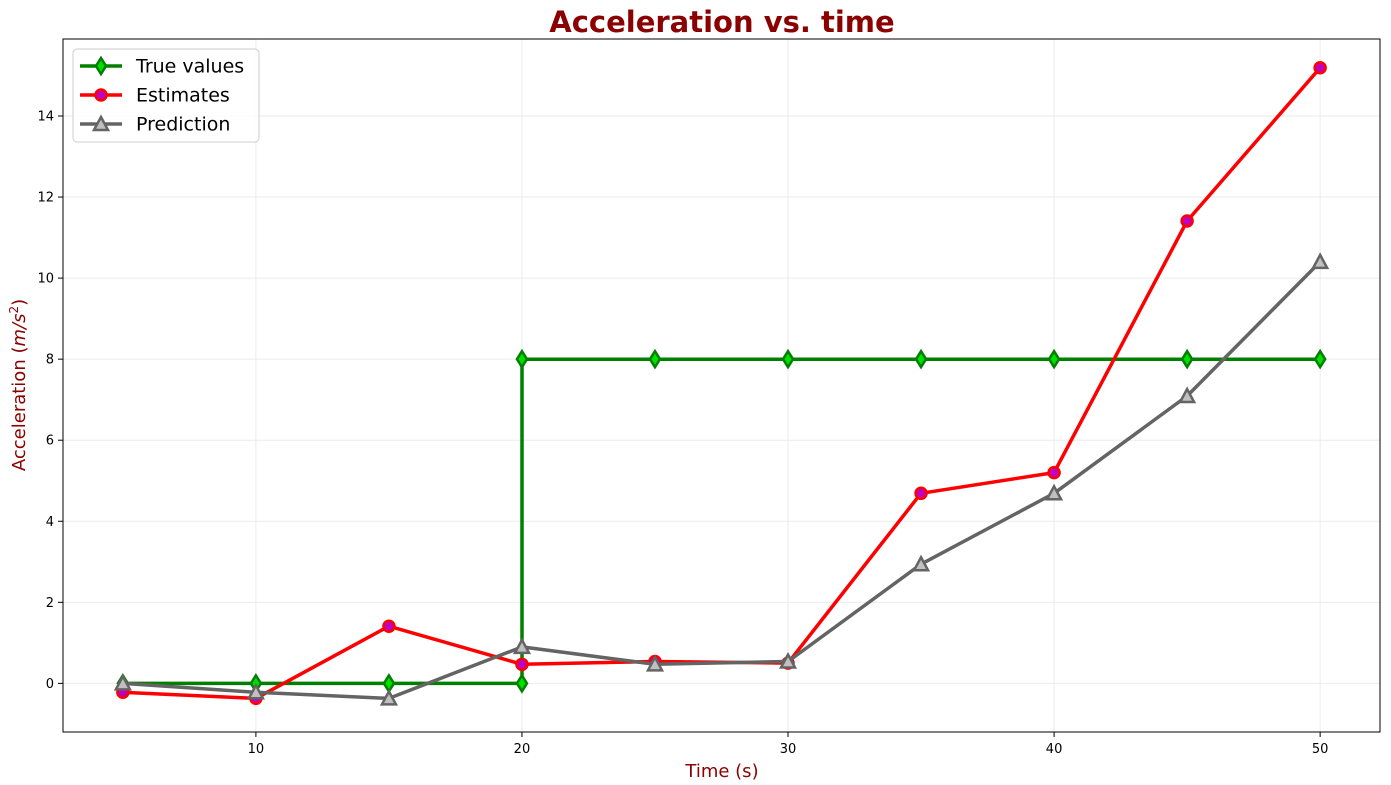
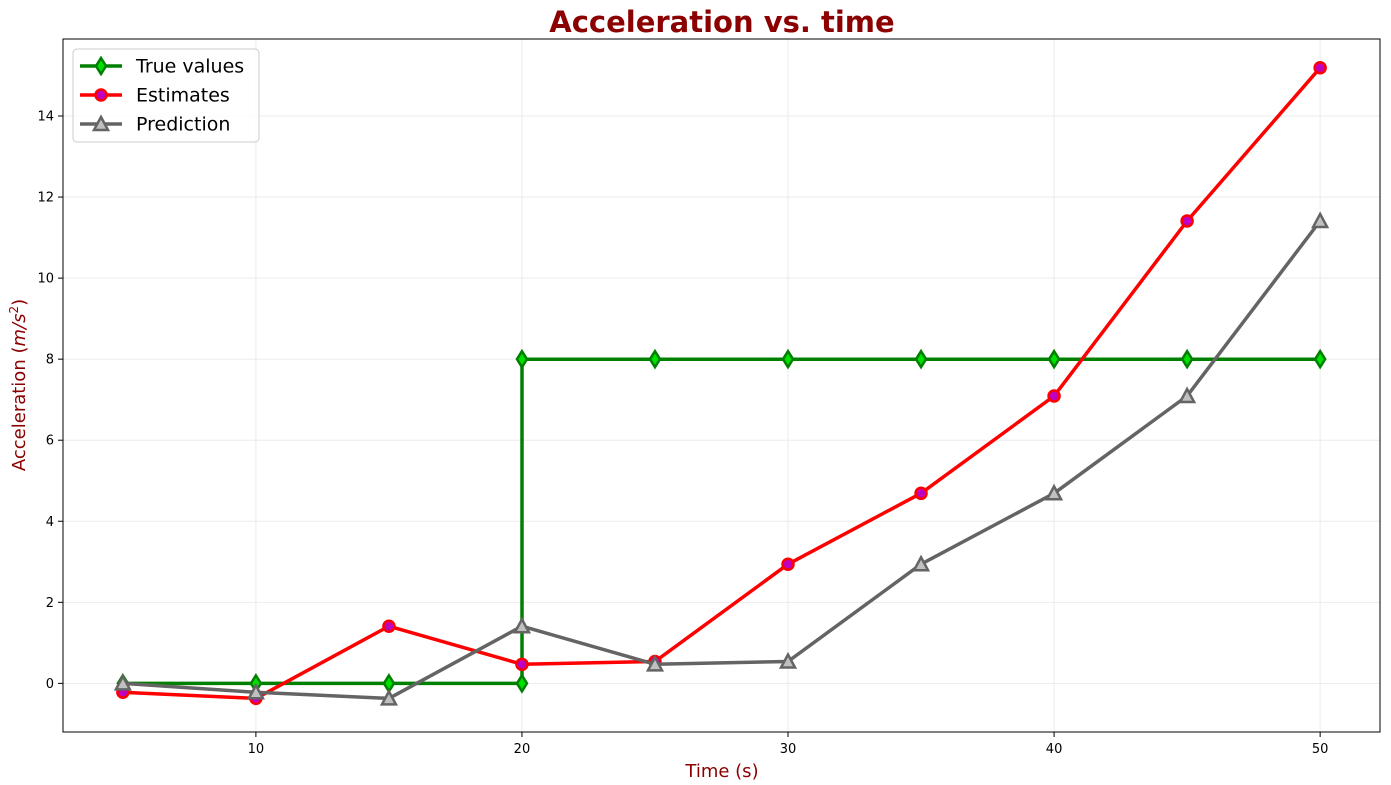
Prediction/20: 0.9 -> 1.4
Estimates/30: 0.5 -> 2.9
Estimates/40: 5.2 -> 7.1
Prediction/50: 10.4 -> 11.4
